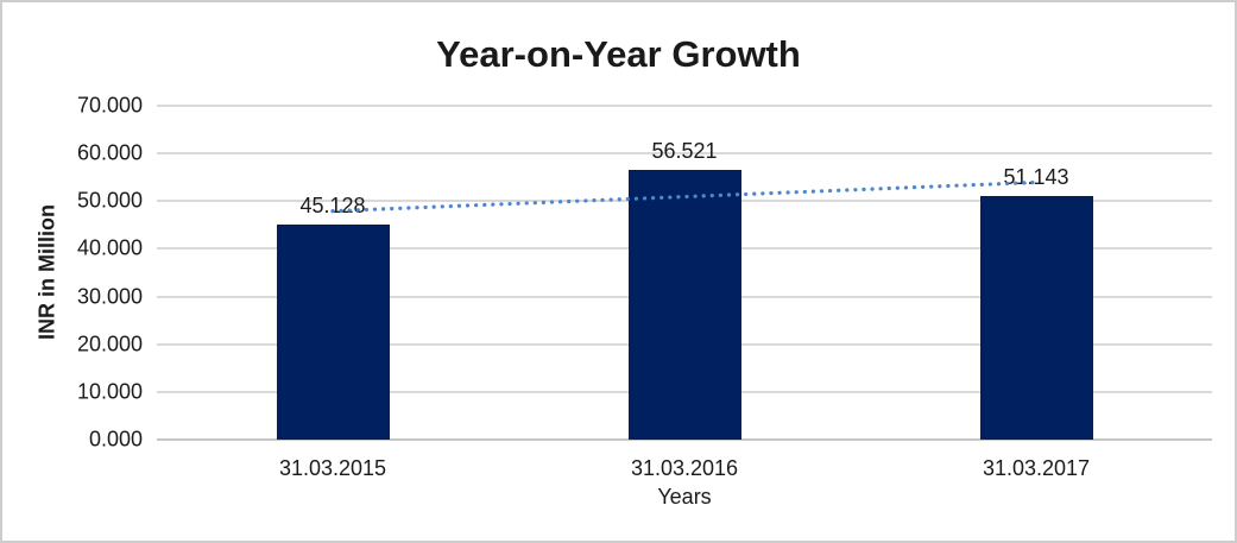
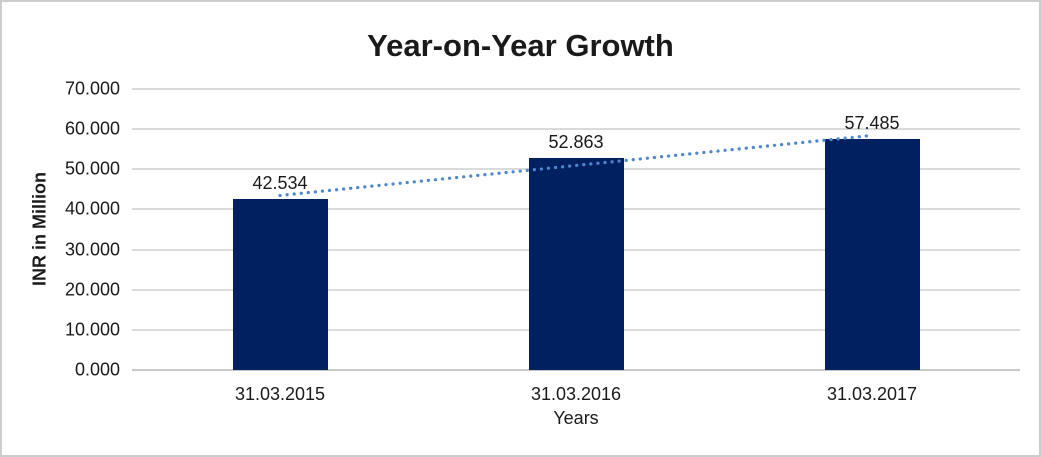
31.03.2015: 45.128 -> 42.534
31.03.2016: 56.521 -> 52.863
31.03.2017: 51.143 -> 57.485
